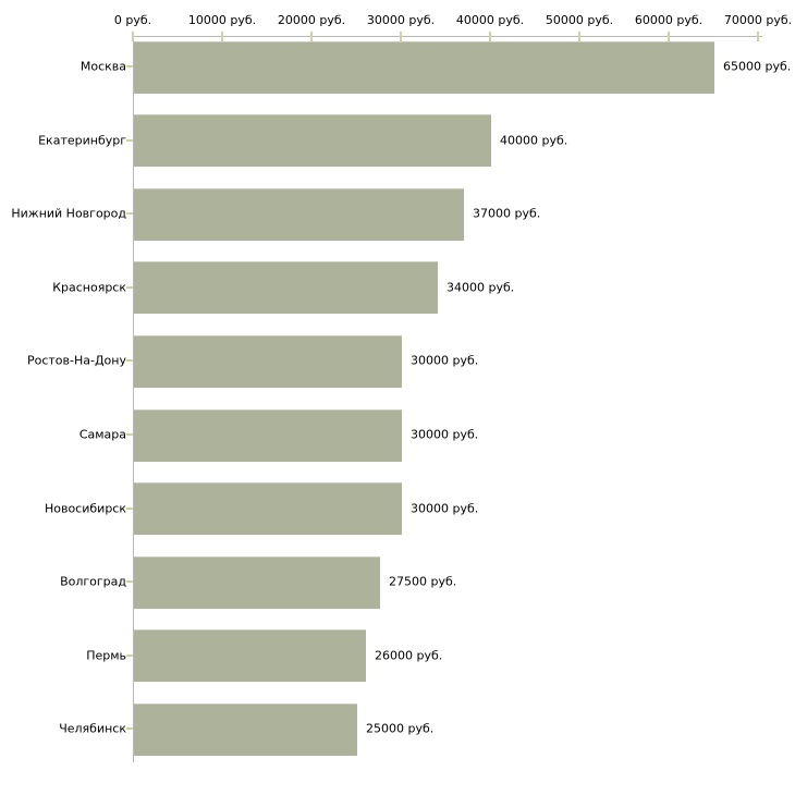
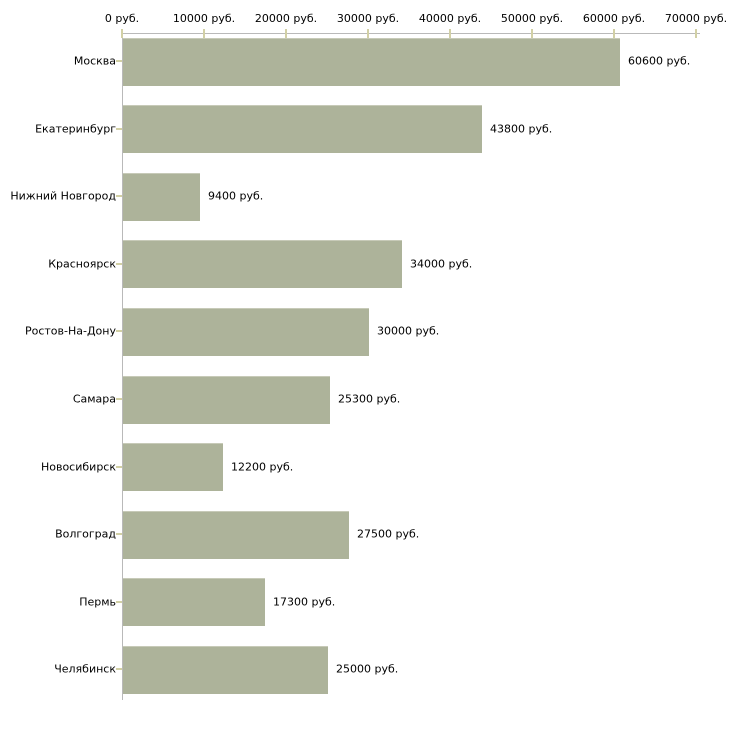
Москва: 65000 -> 60600
Екатеринбург: 40000 -> 43800
Нижний Новгород: 37000 -> 9400
Самара: 30000 -> 25300
Новосибирск: 30000 -> 12200
Пермь: 26000 -> 17300
